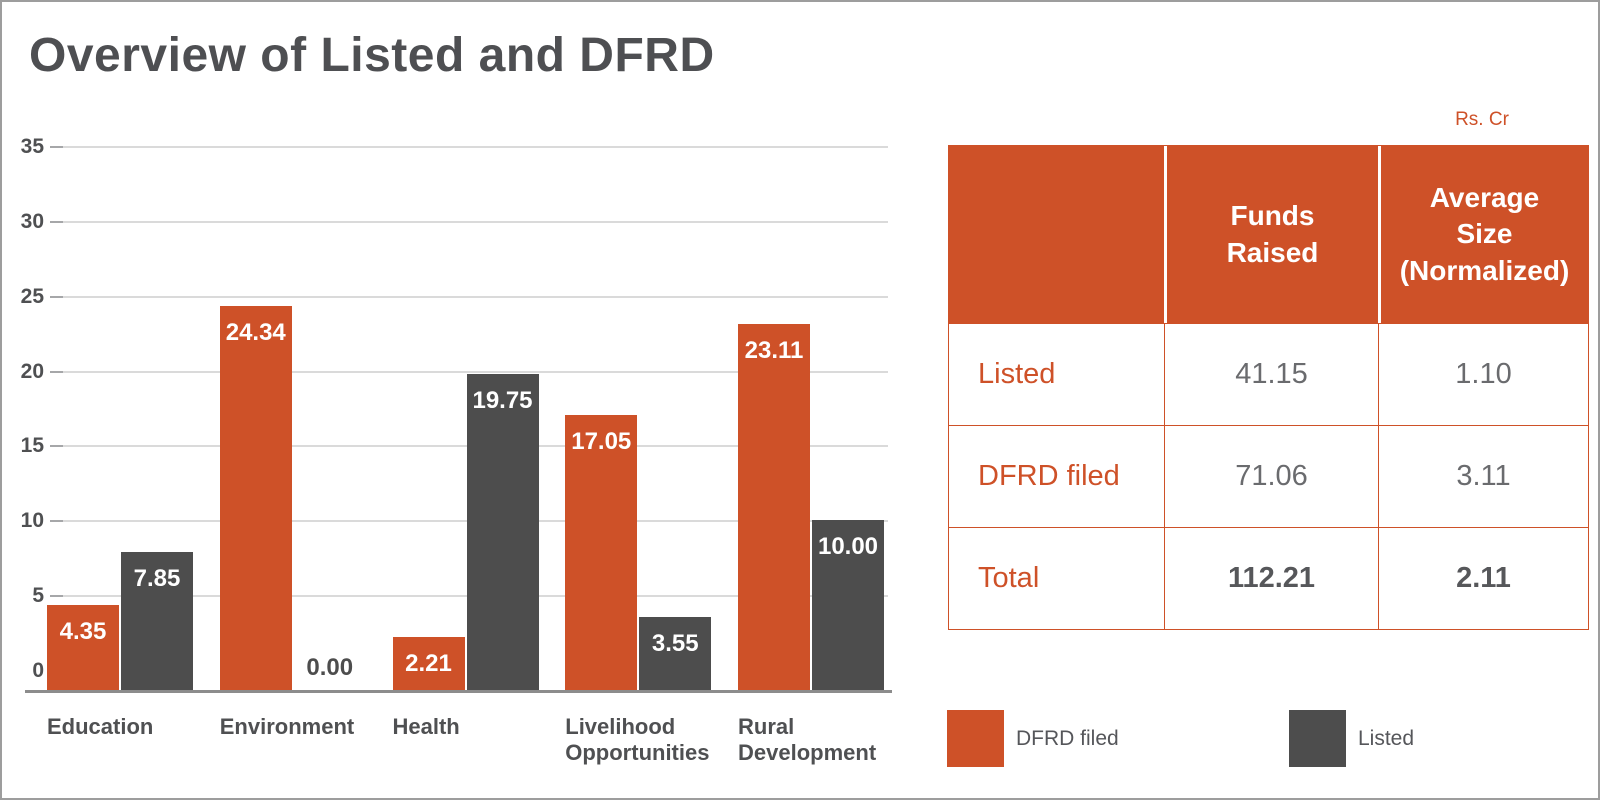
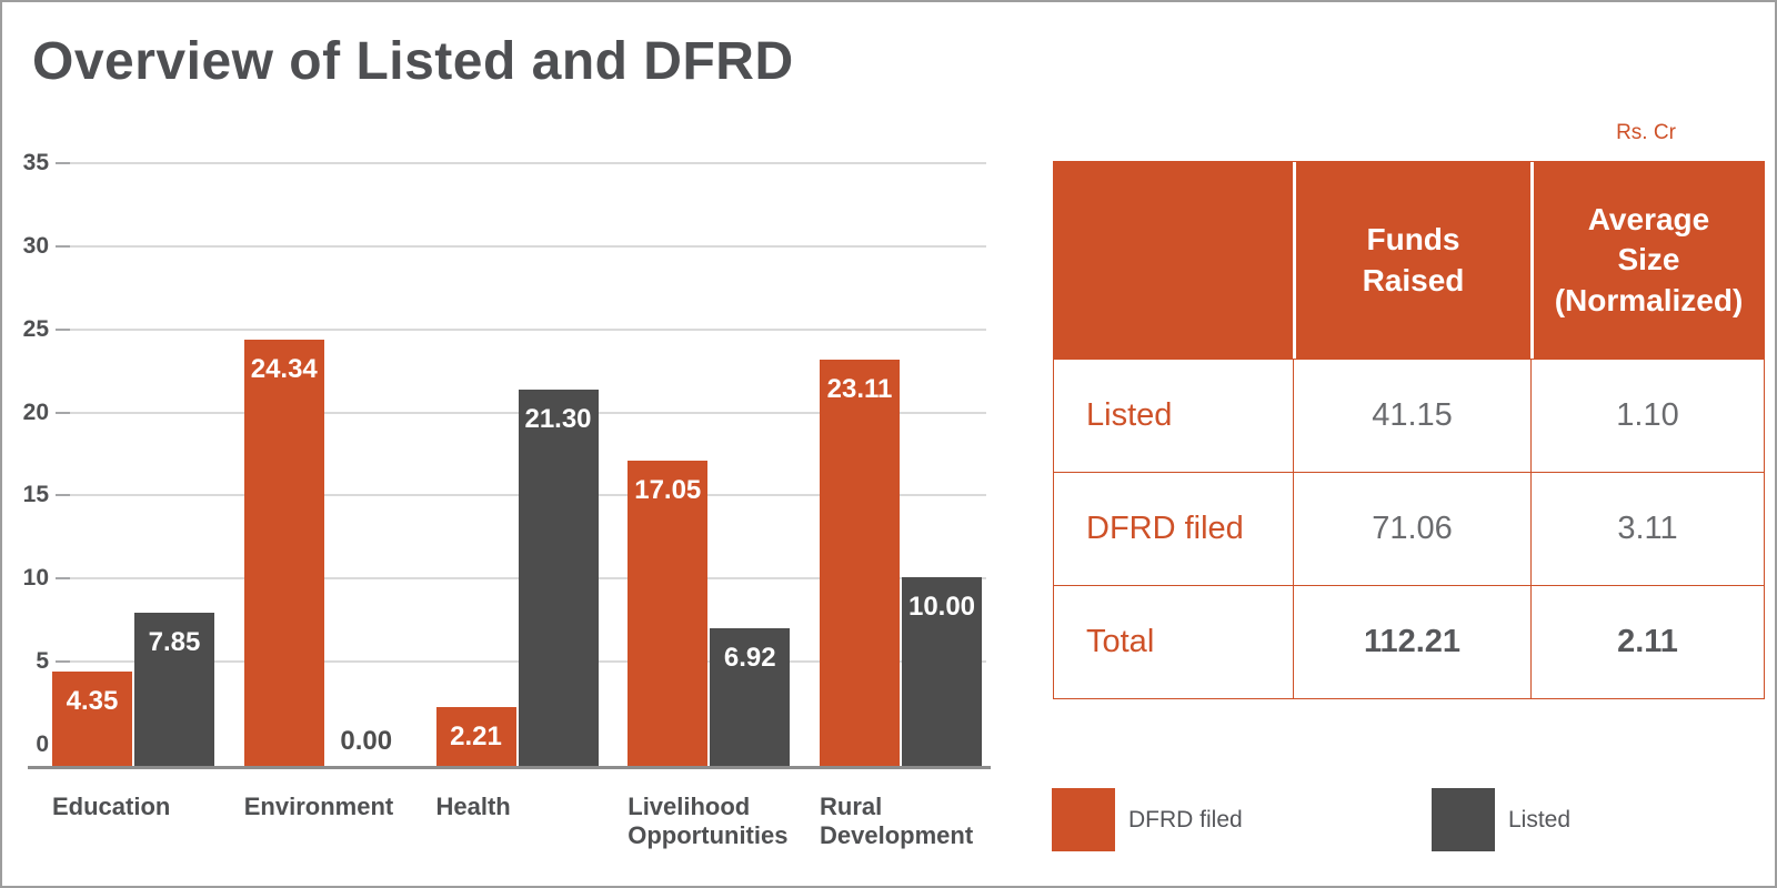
Listed/Health: 19.75 -> 21.30
Listed/Livelihood Opportunities: 3.55 -> 6.92
